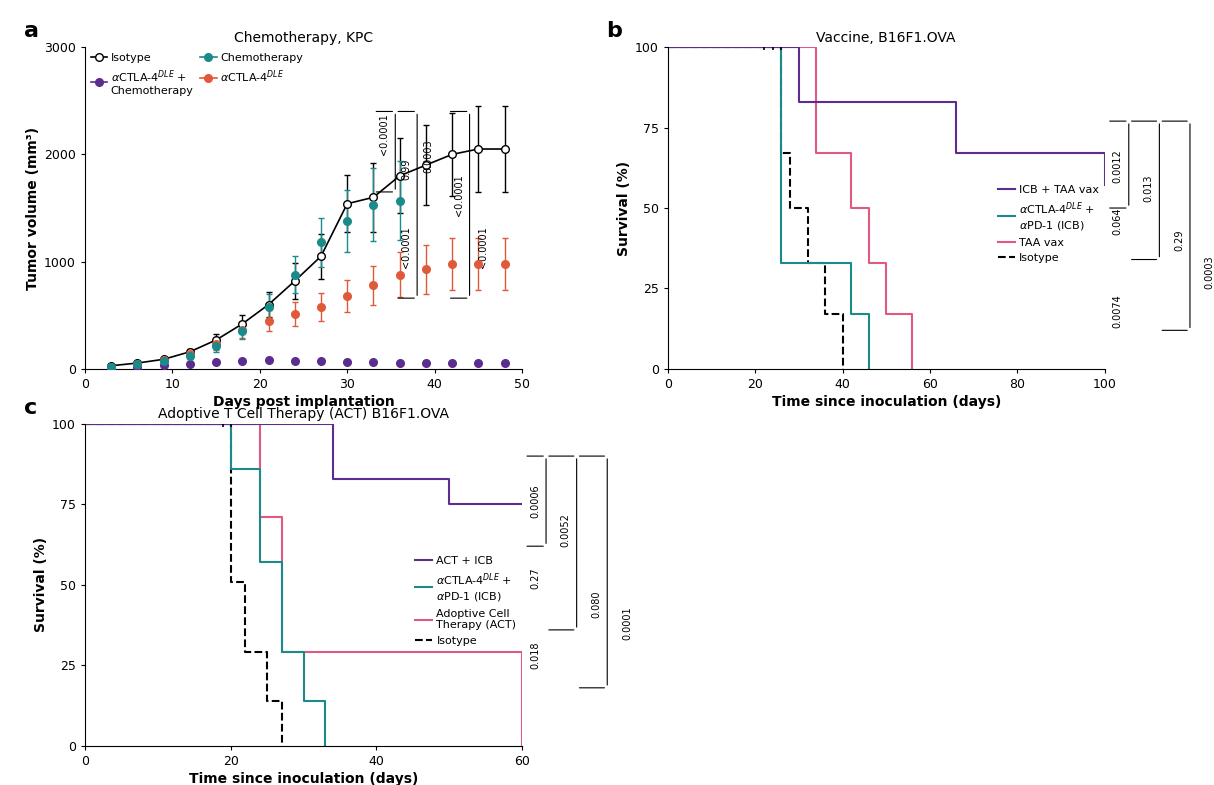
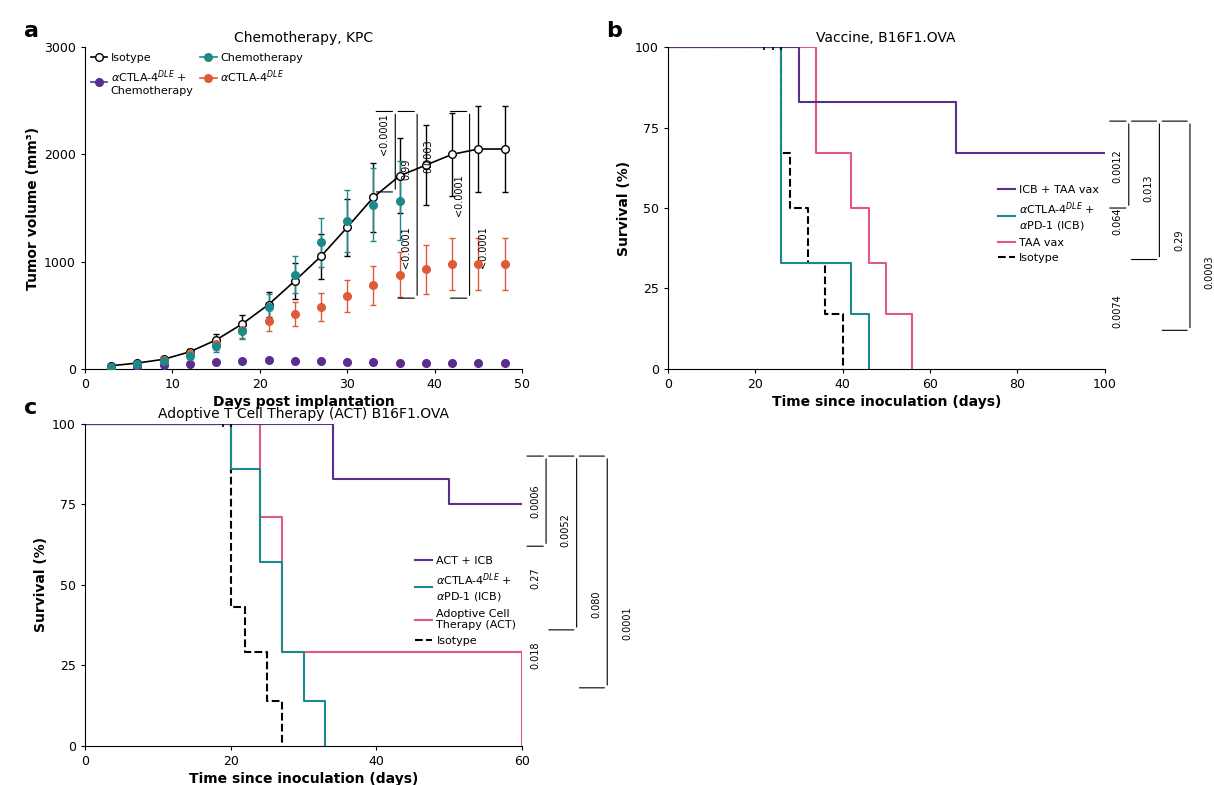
Chemotherapy, KPC/Isotype/30: 1540 -> 1320
Vaccine, B16F1.OVA/ICB + TAA vax/100: 57 -> 67
Adoptive T Cell Therapy (ACT) B16F1.OVA/Isotype/20: 51 -> 43
